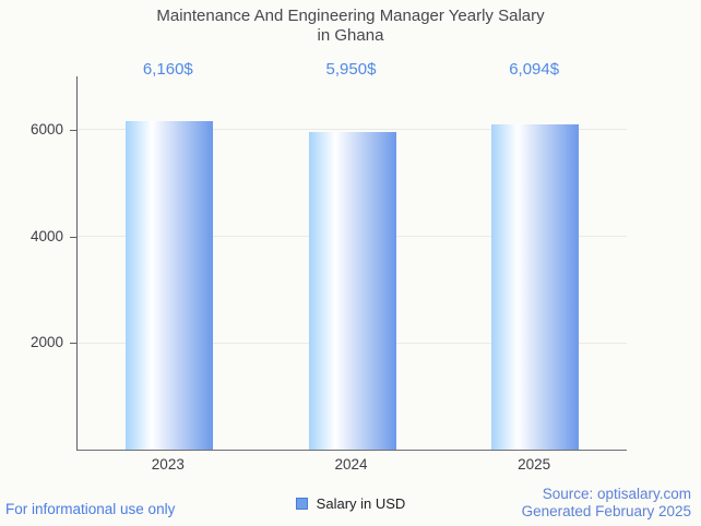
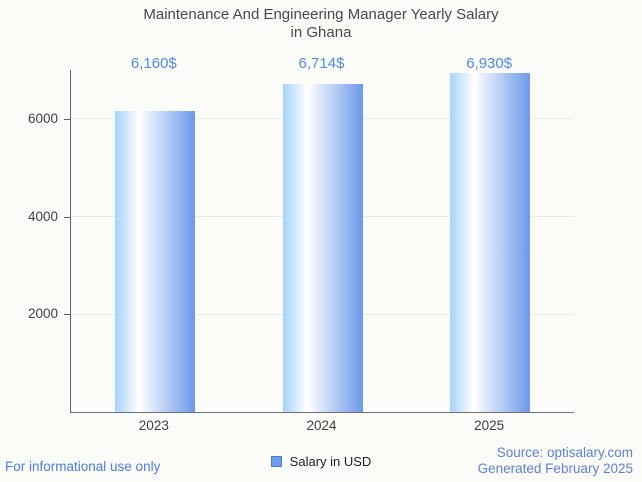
2024: 5,950 -> 6,714
2025: 6,094 -> 6,930
